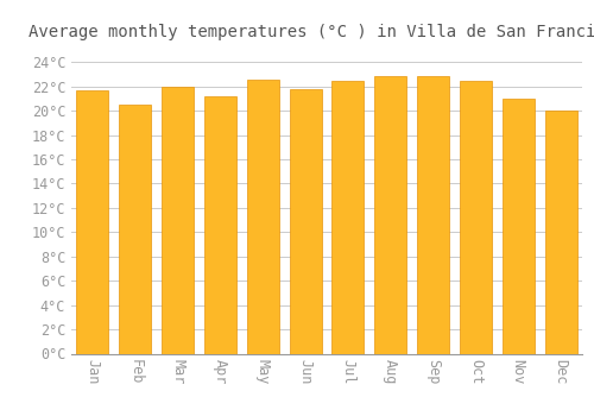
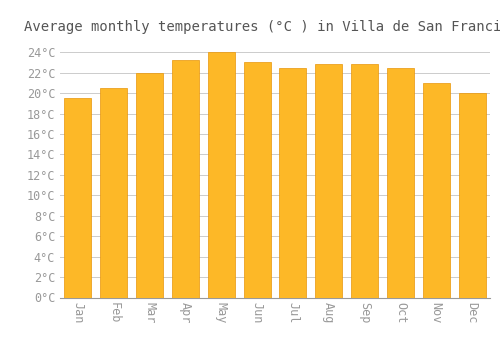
Jan: 21.7°C -> 19.5°C
Apr: 21.2°C -> 23.2°C
May: 22.6°C -> 24.0°C
Jun: 21.8°C -> 23.0°C
